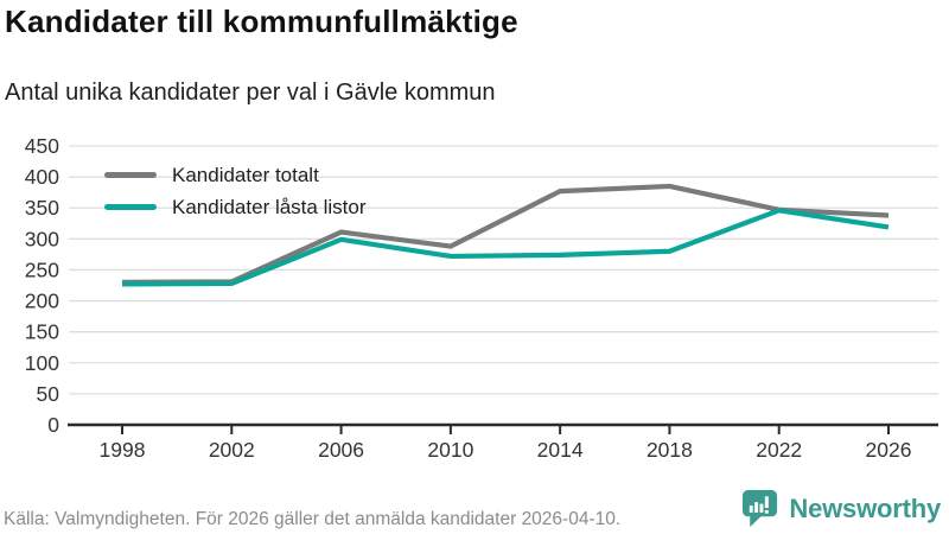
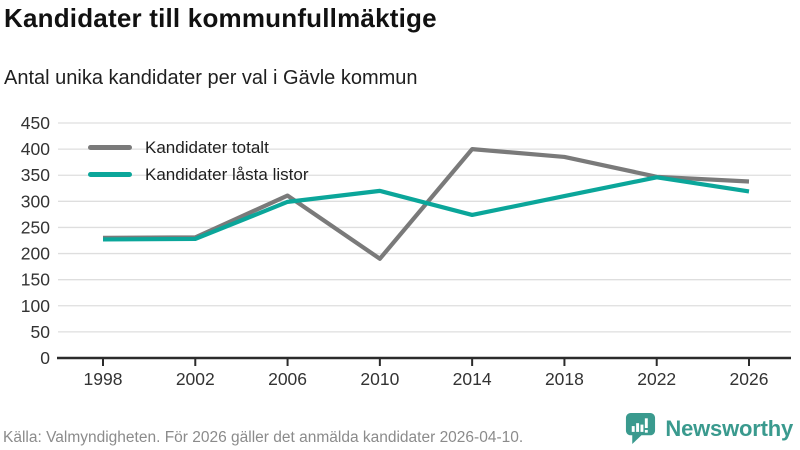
Kandidater totalt/2010: 290 -> 190
Kandidater låsta listor/2010: 270 -> 320
Kandidater totalt/2014: 380 -> 400
Kandidater låsta listor/2018: 280 -> 310
